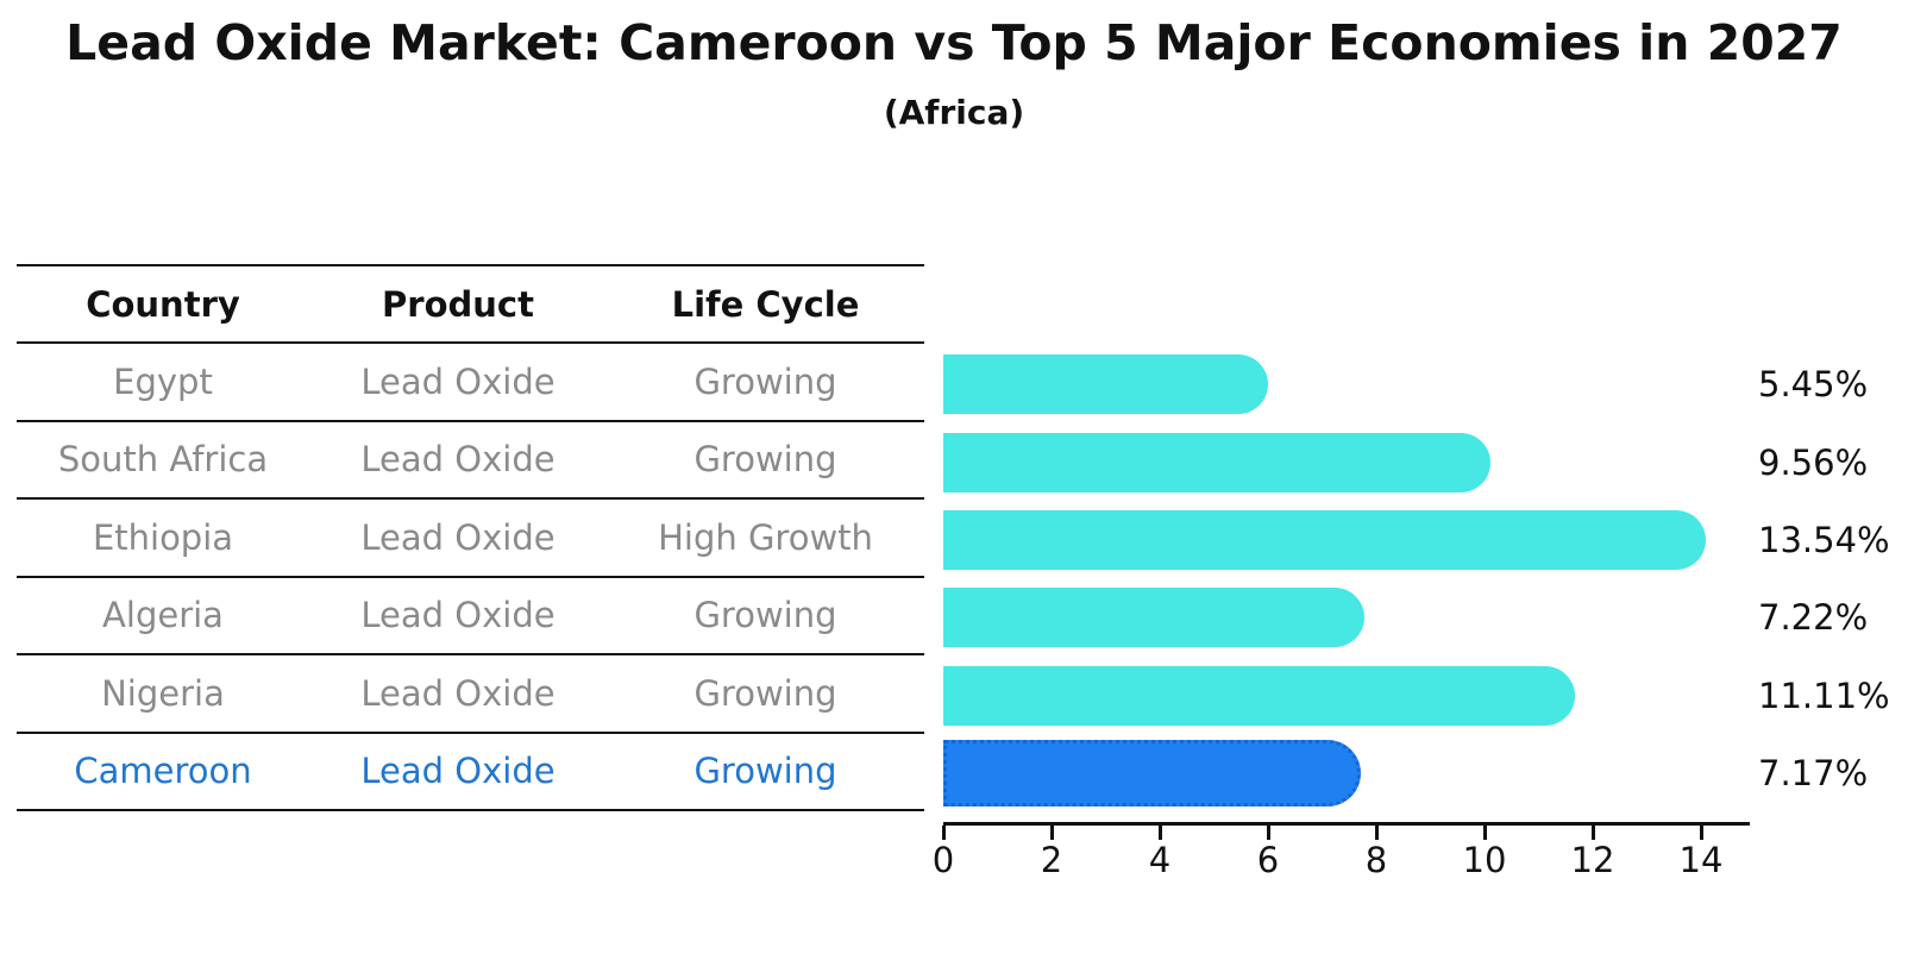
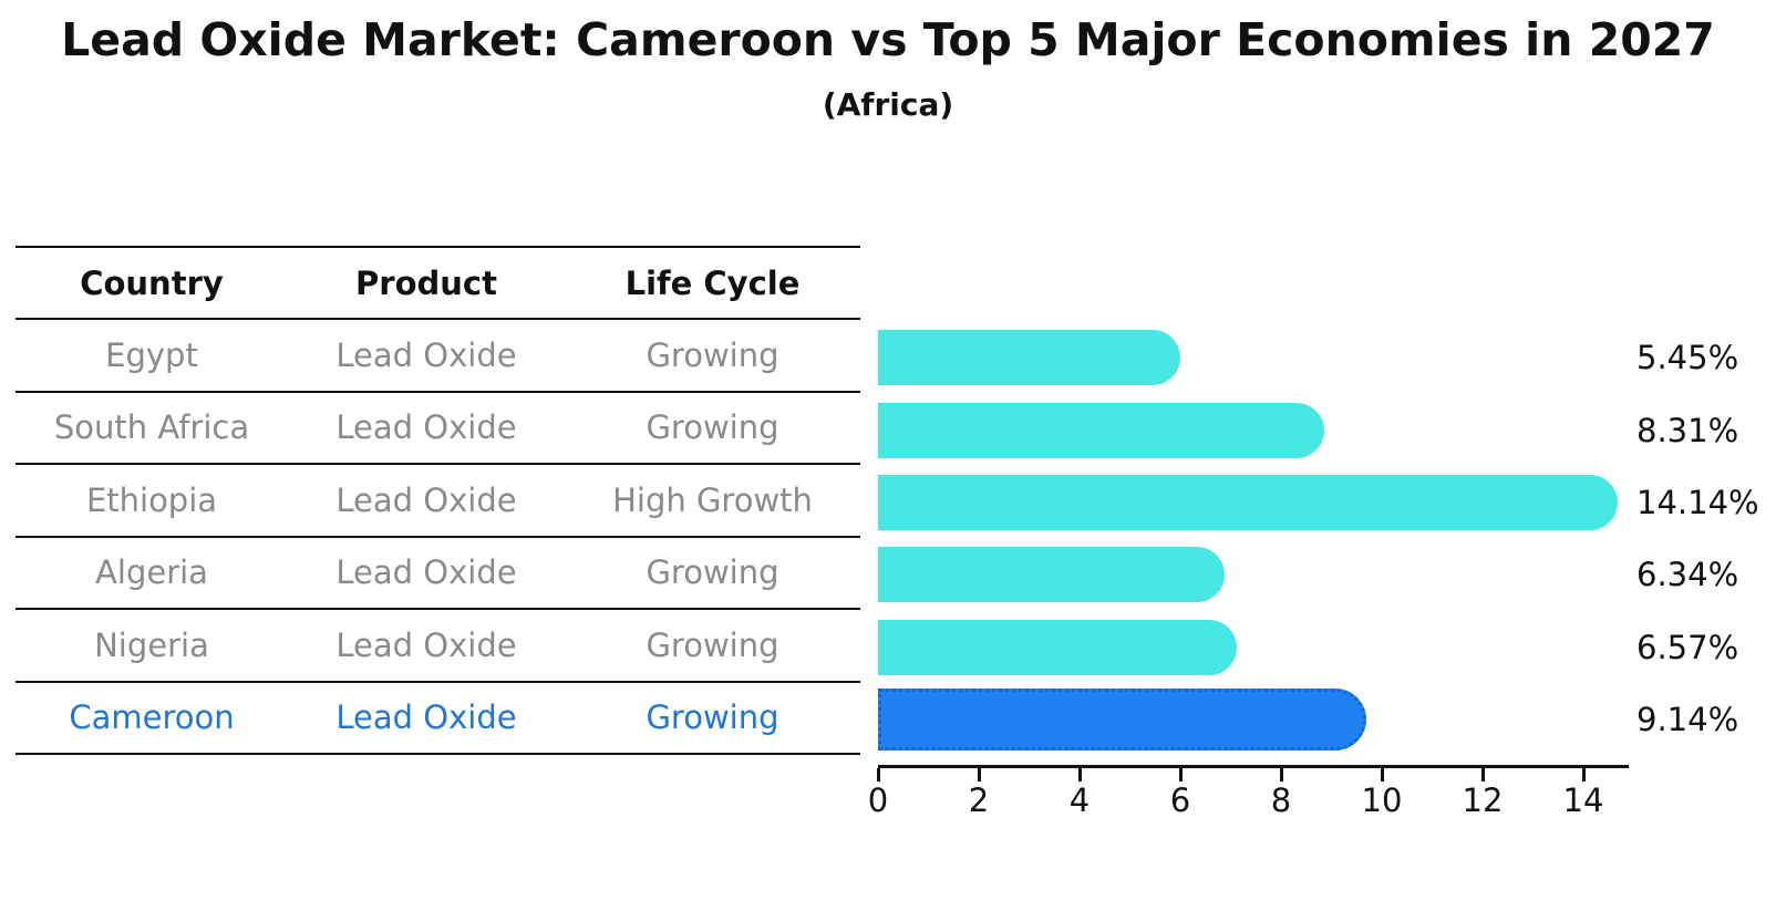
South Africa: 9.56% -> 8.31%
Ethiopia: 13.54% -> 14.14%
Algeria: 7.22% -> 6.34%
Nigeria: 11.11% -> 6.57%
Cameroon: 7.17% -> 9.14%
